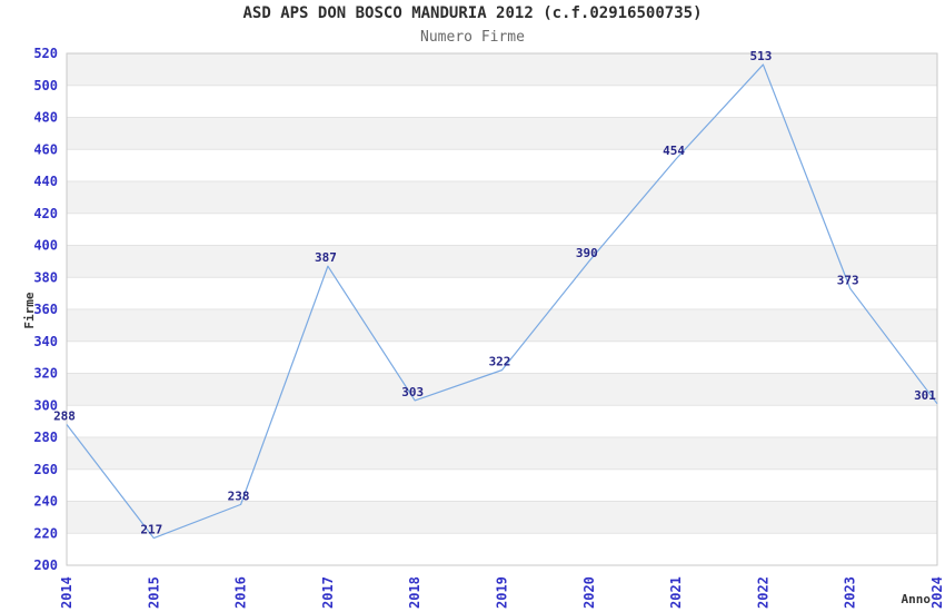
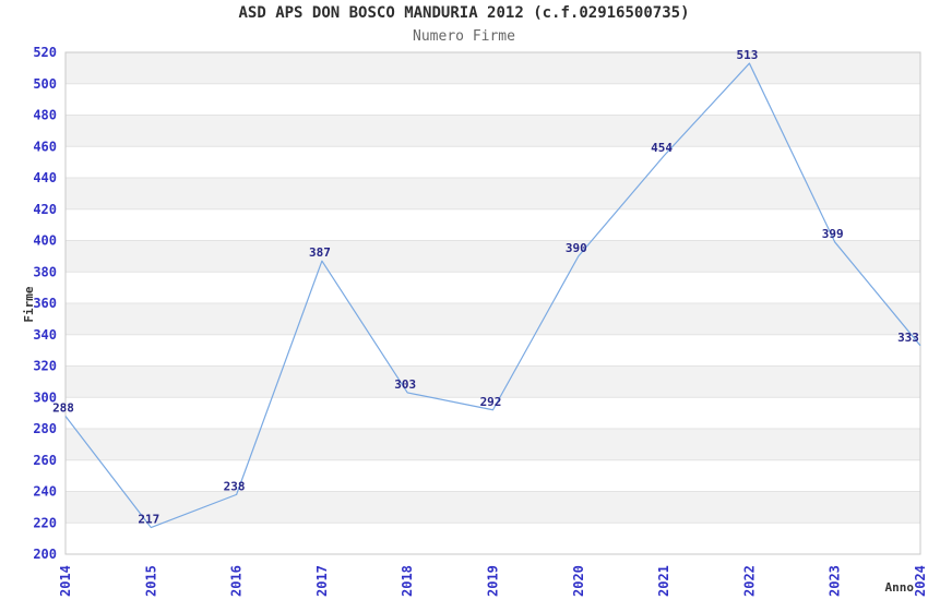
2019: 322 -> 292
2023: 373 -> 399
2024: 301 -> 333
